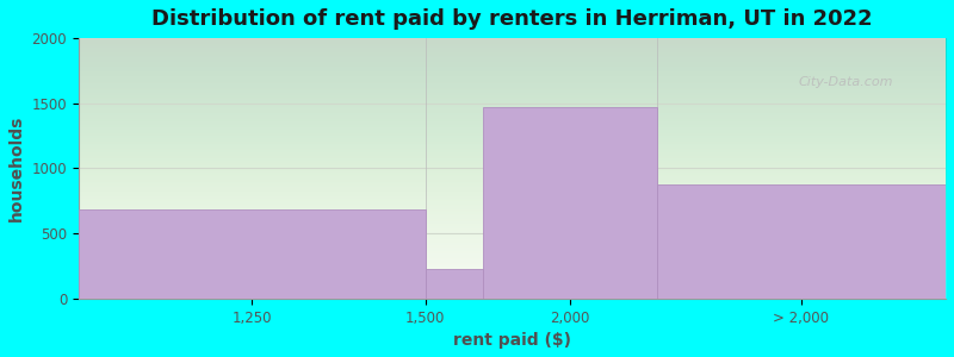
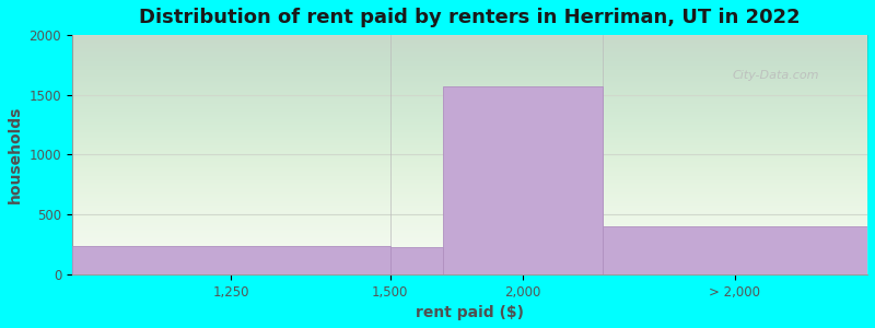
1,250: 680 -> 240
2,000: 1470 -> 1570
> 2,000: 880 -> 400
